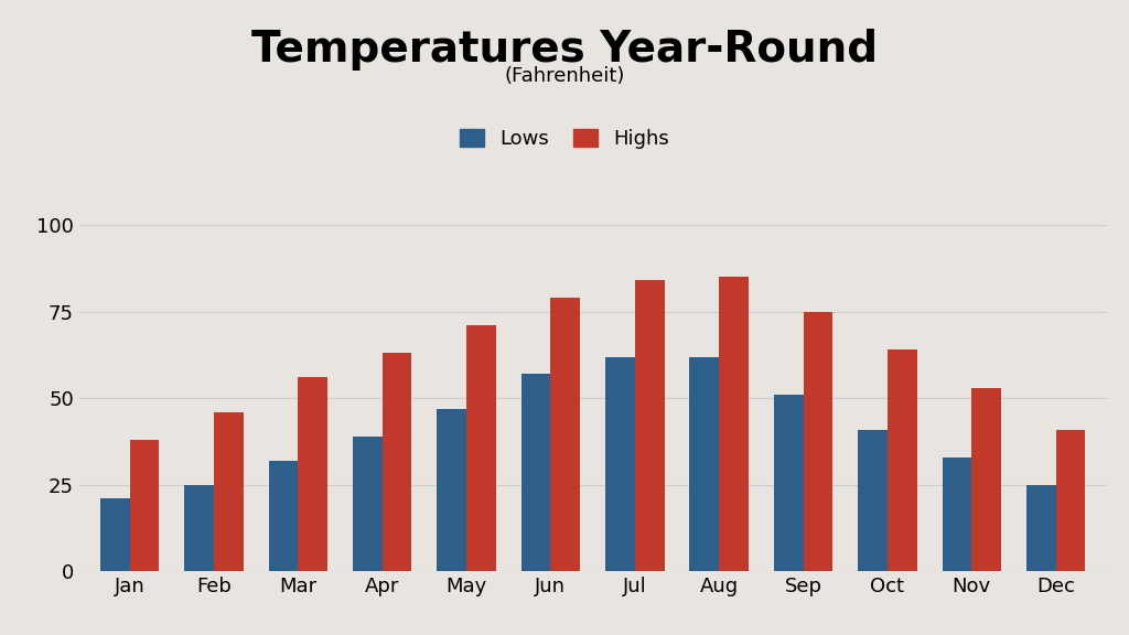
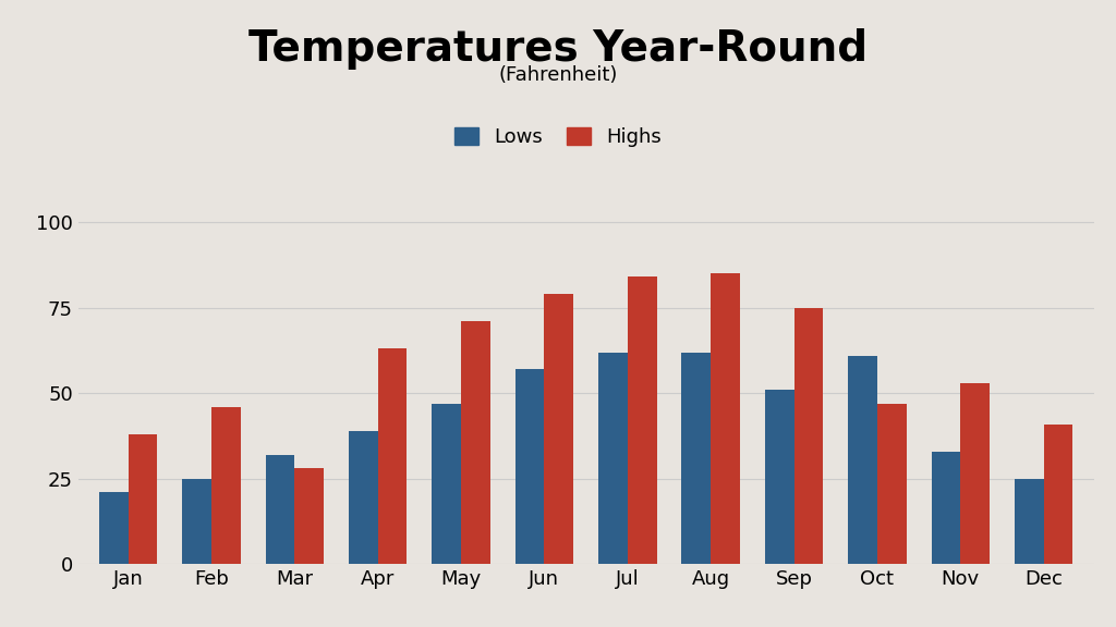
Highs/Mar: 56 -> 28
Lows/Oct: 41 -> 61
Highs/Oct: 64 -> 47
